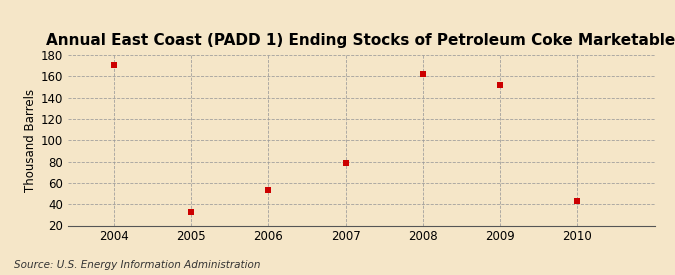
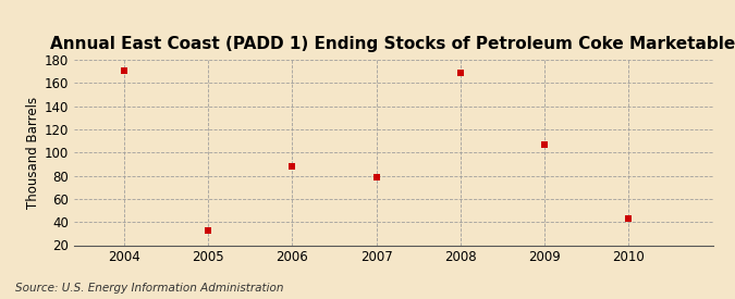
2006: 53 -> 88
2008: 162 -> 169
2009: 152 -> 107
